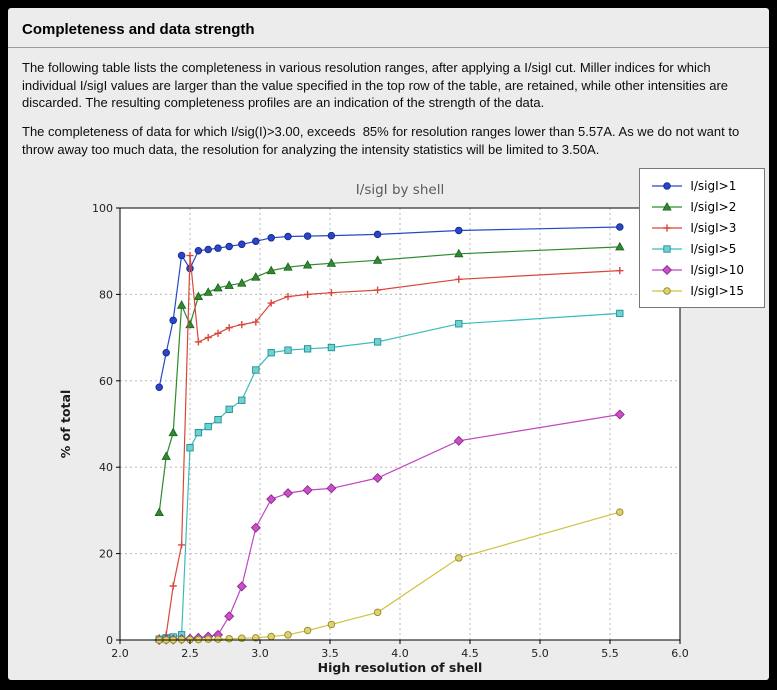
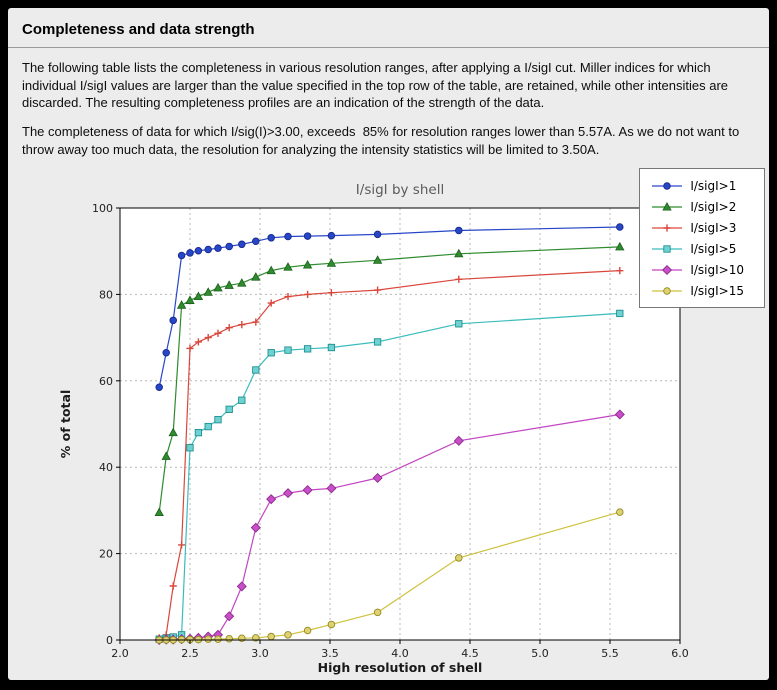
I/sigI>1/2.5: 86 -> 90
I/sigI>2/2.5: 73 -> 79
I/sigI>3/2.5: 89 -> 68
